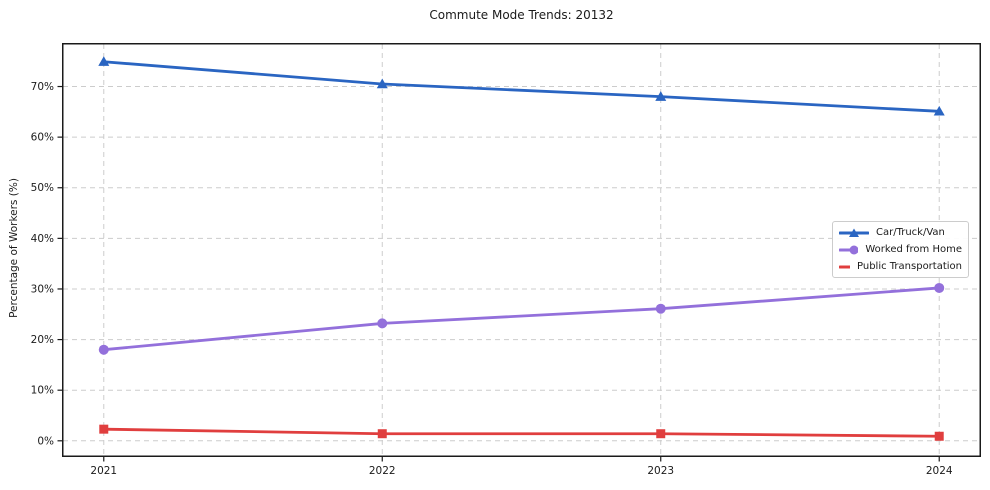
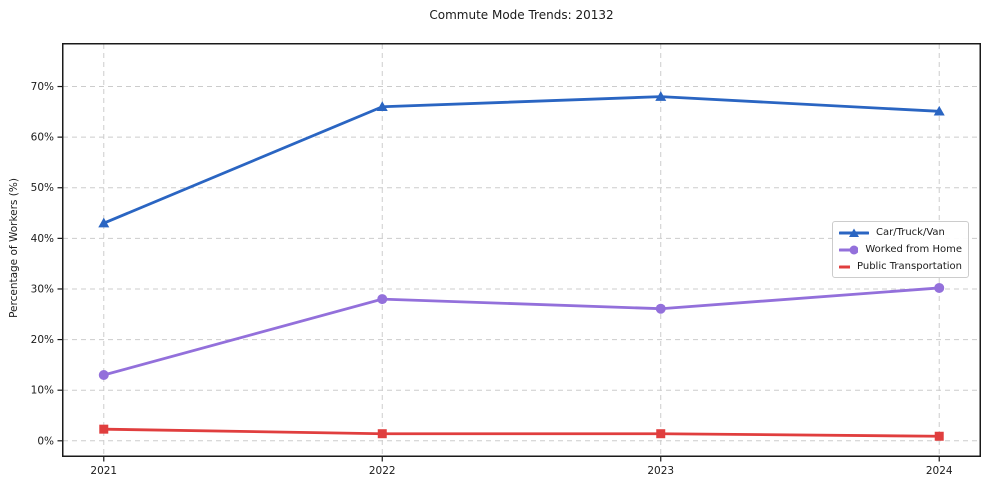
Car/Truck/Van/2021: 75% -> 43%
Worked from Home/2021: 18% -> 13%
Car/Truck/Van/2022: 70% -> 66%
Worked from Home/2022: 23% -> 28%
